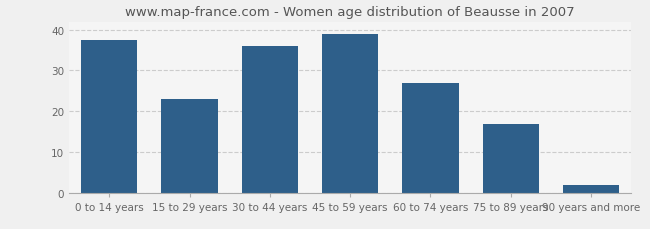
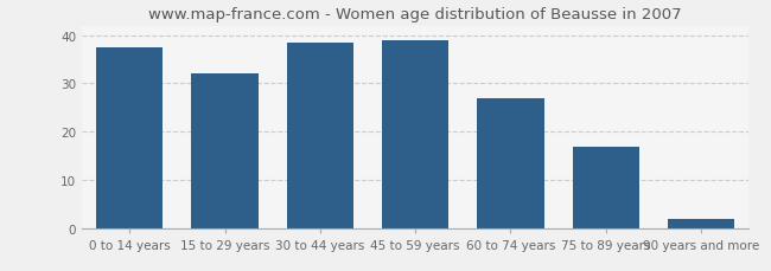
15 to 29 years: 23.0 -> 32.0
30 to 44 years: 36.0 -> 38.5
